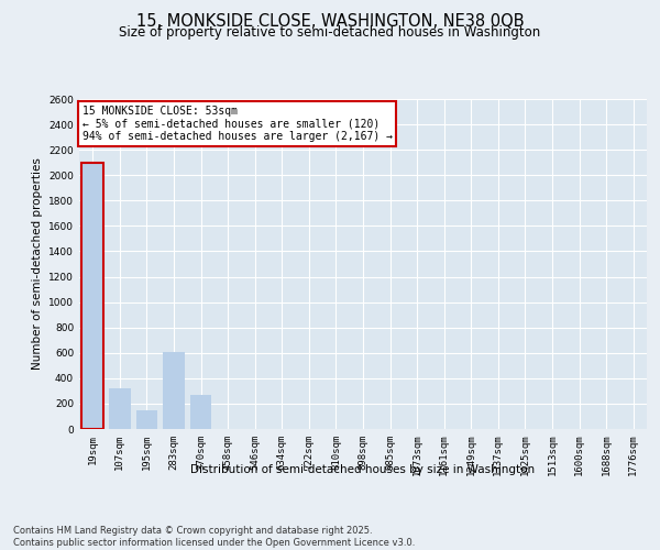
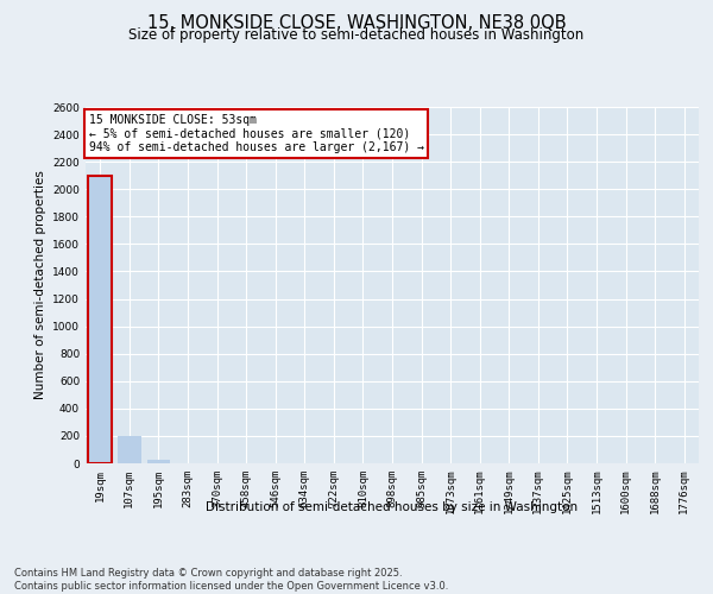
107sqm: 320 -> 200
195sqm: 150 -> 30
283sqm: 610 -> 0
370sqm: 270 -> 0
